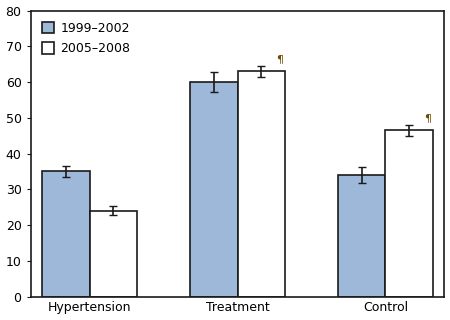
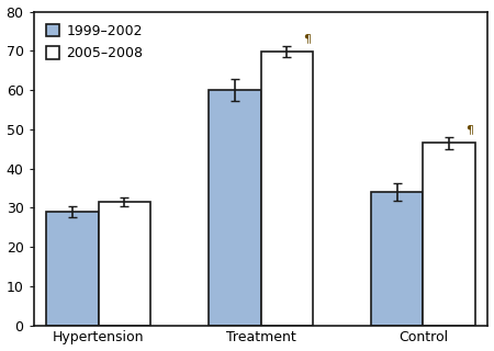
1999–2002/Hypertension: 35 -> 29
2005–2008/Hypertension: 24.0 -> 31.5
2005–2008/Treatment: 63.0 -> 69.8
